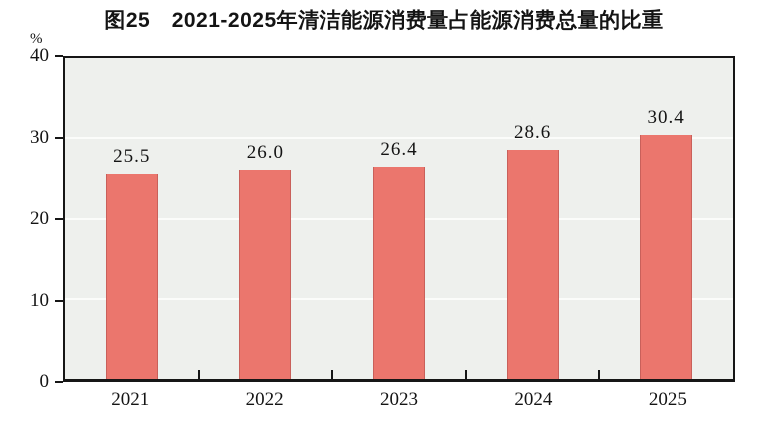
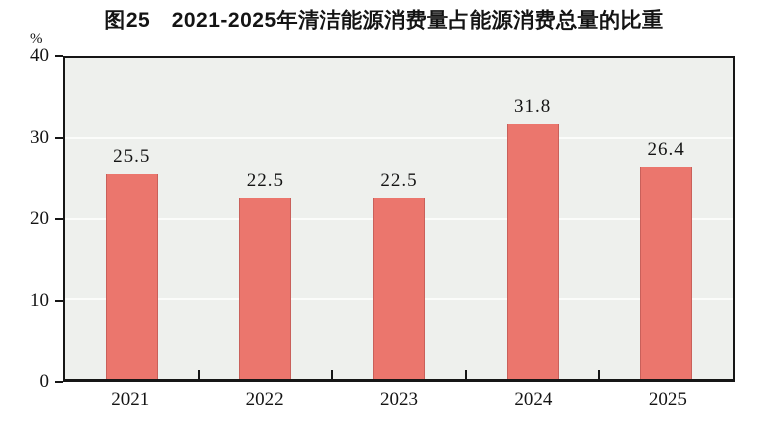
2022: 26.0 -> 22.5
2023: 26.4 -> 22.5
2024: 28.6 -> 31.8
2025: 30.4 -> 26.4
